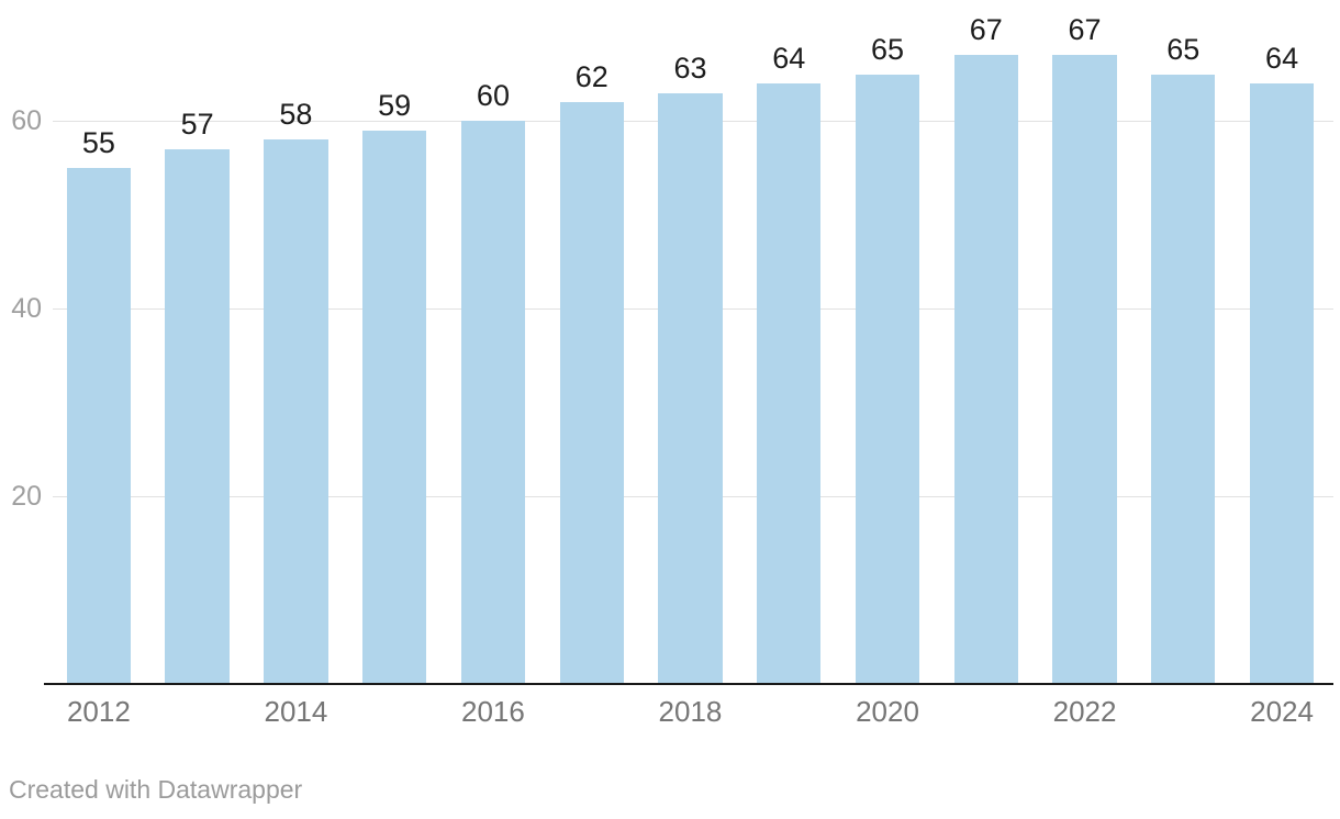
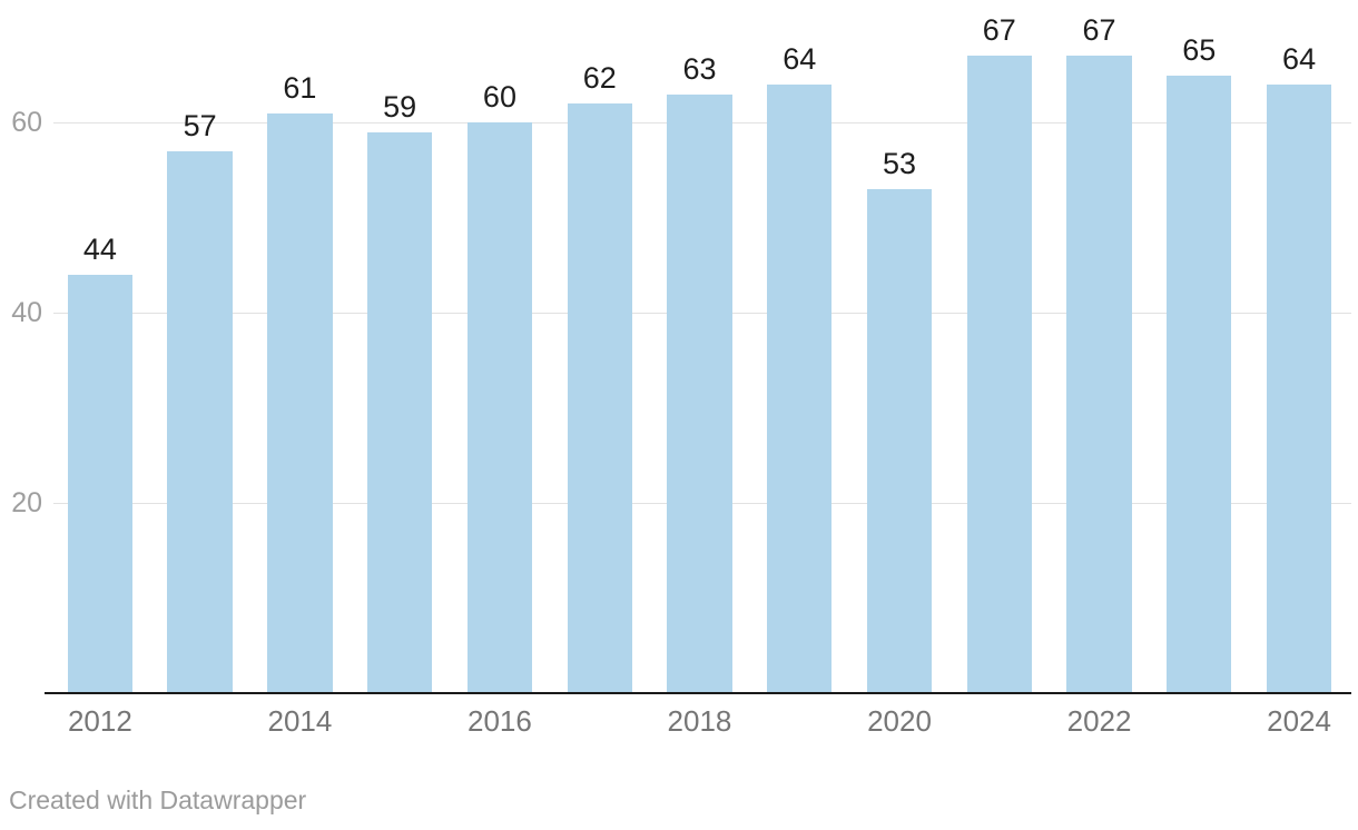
2012: 55 -> 44
2014: 58 -> 61
2020: 65 -> 53
